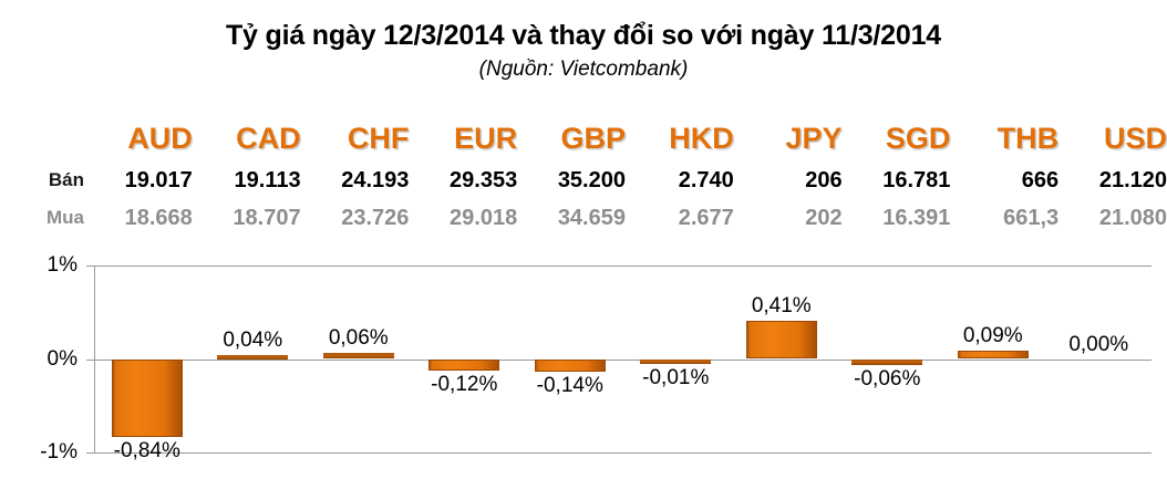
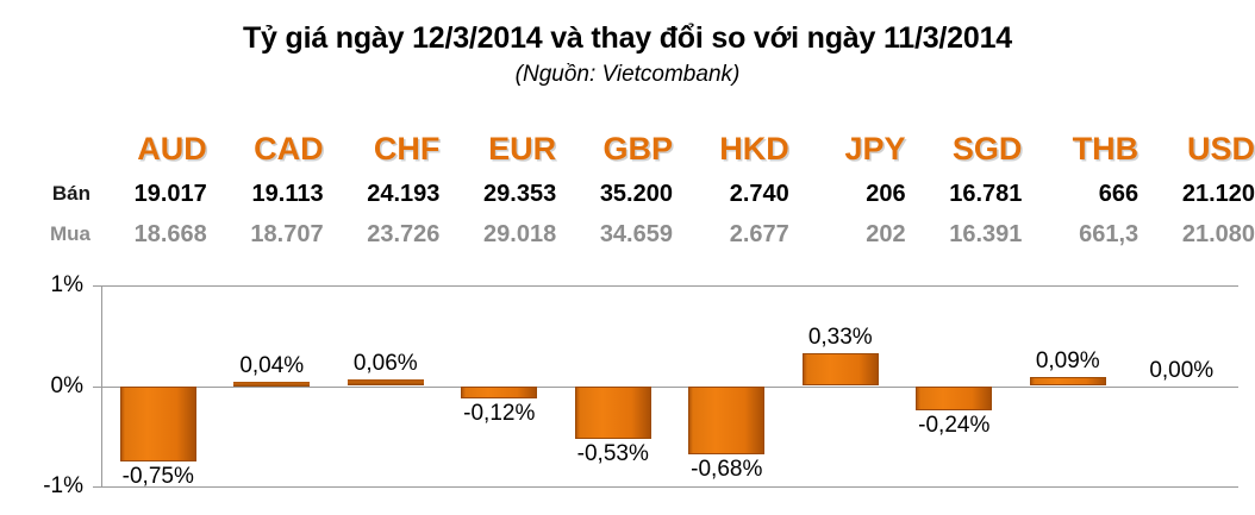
AUD: -0,84% -> -0,75%
GBP: -0,14% -> -0,53%
HKD: -0,01% -> -0,68%
JPY: 0,41% -> 0,33%
SGD: -0,06% -> -0,24%
